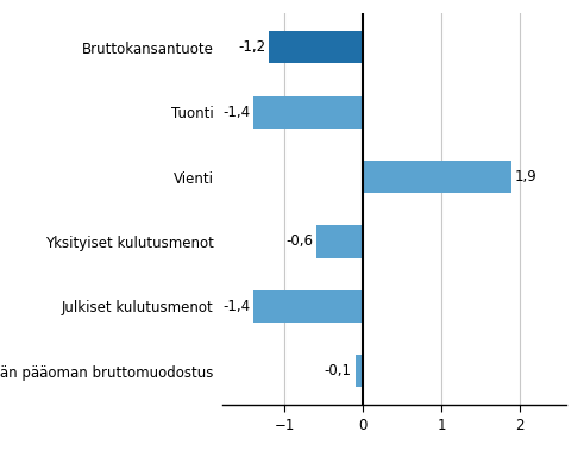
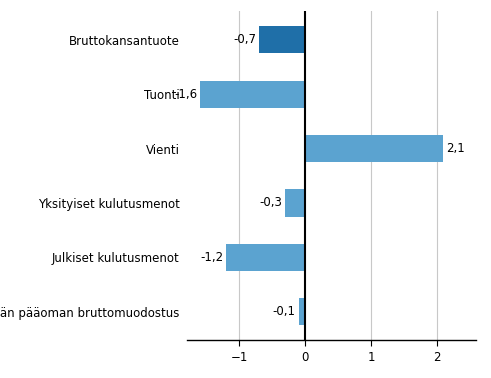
Bruttokansantuote: -1,2 -> -0,7
Tuonti: -1.4 -> -1.6
Vienti: 1,9 -> 2,1
Yksityiset kulutusmenot: -0,6 -> -0,3
Julkiset kulutusmenot: -1,4 -> -1,2
